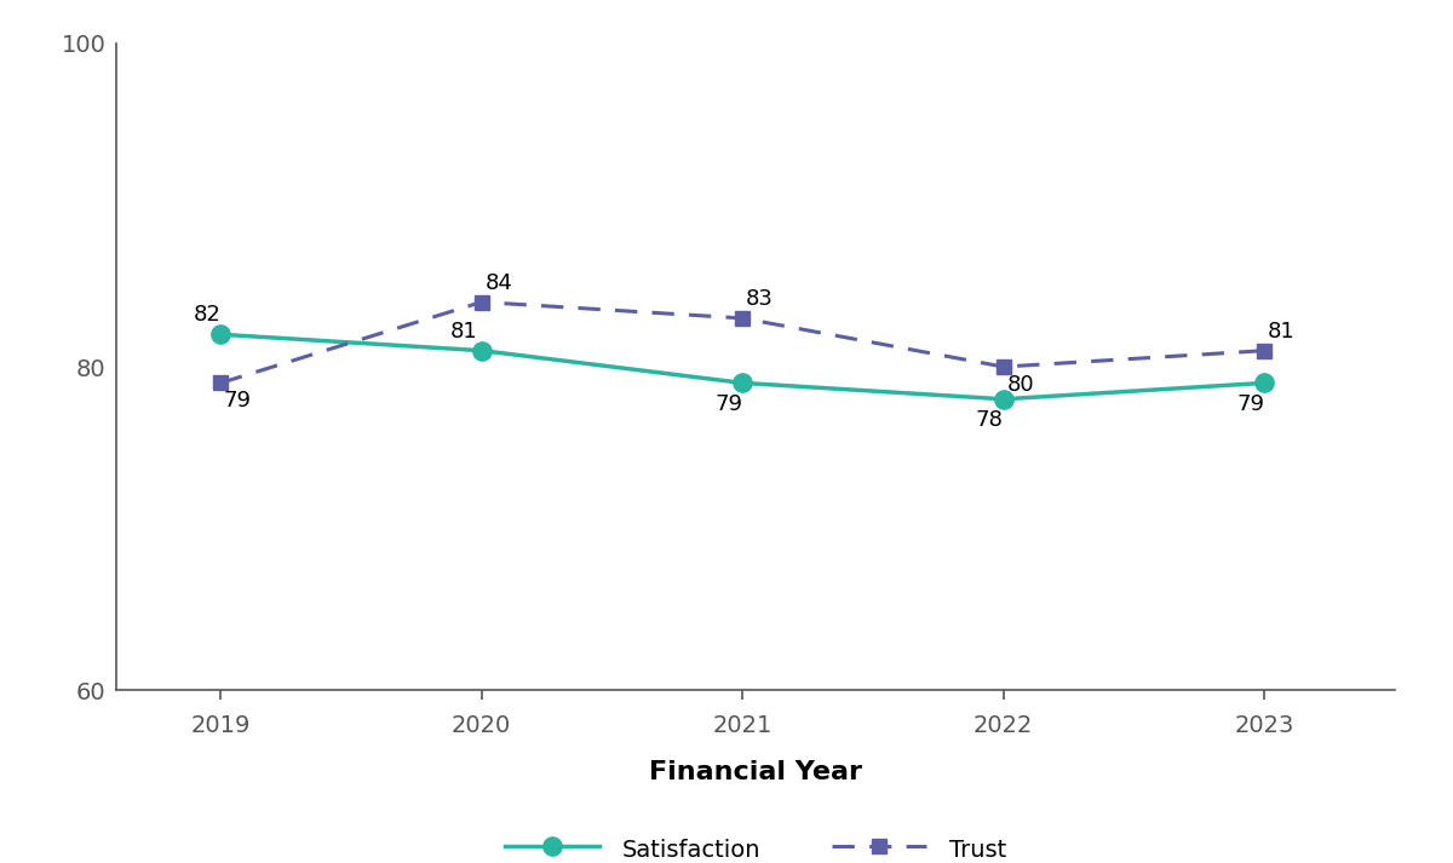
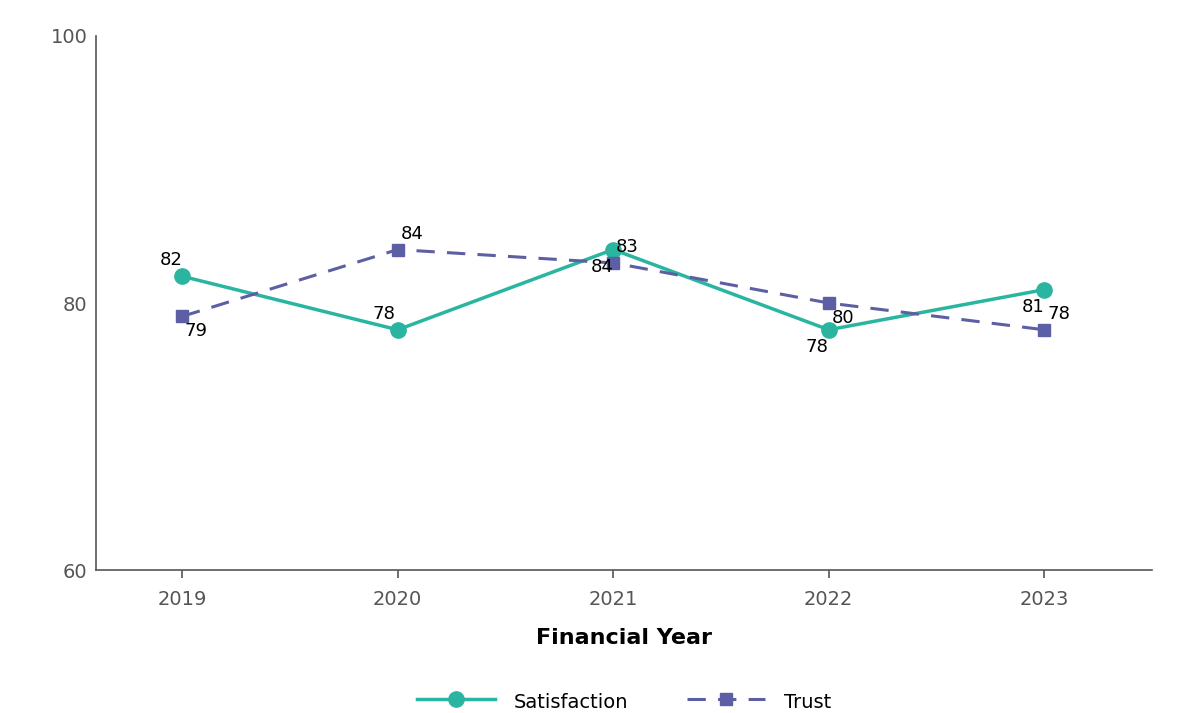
Satisfaction/2020: 81 -> 78
Satisfaction/2021: 79 -> 84
Satisfaction/2023: 79 -> 81
Trust/2023: 81 -> 78
